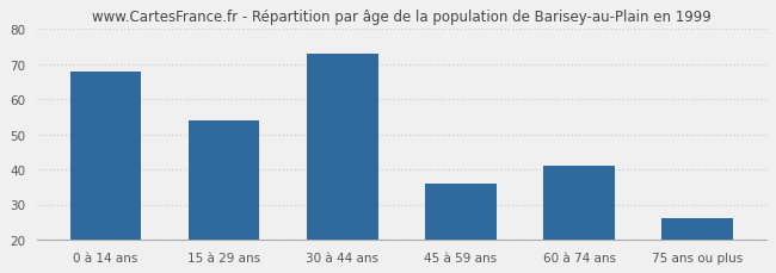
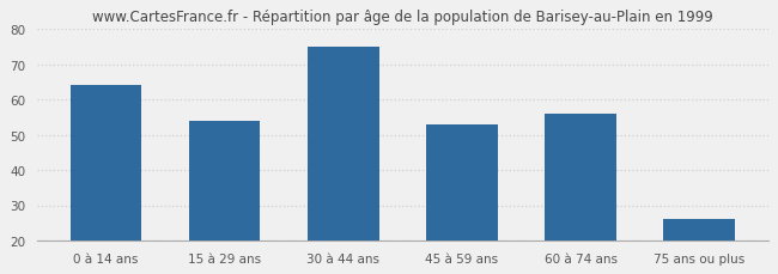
0 à 14 ans: 68 -> 64
30 à 44 ans: 73 -> 75
45 à 59 ans: 36 -> 53
60 à 74 ans: 41 -> 56
